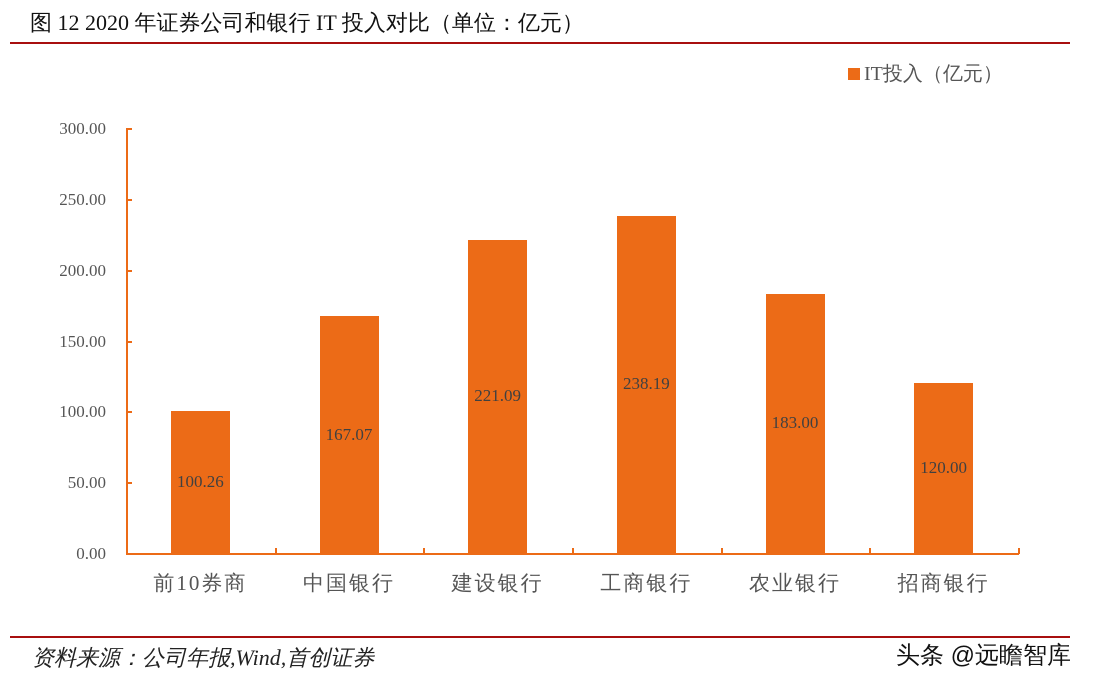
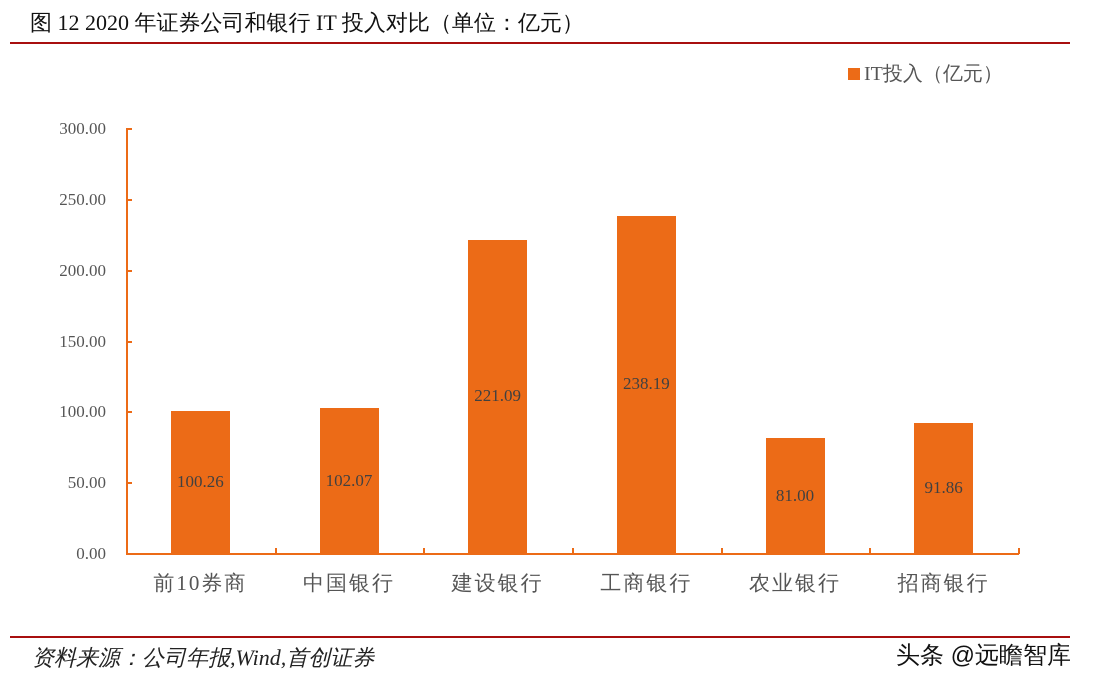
中国银行: 167.07 -> 102.07
农业银行: 183.00 -> 81.00
招商银行: 120.00 -> 91.86
